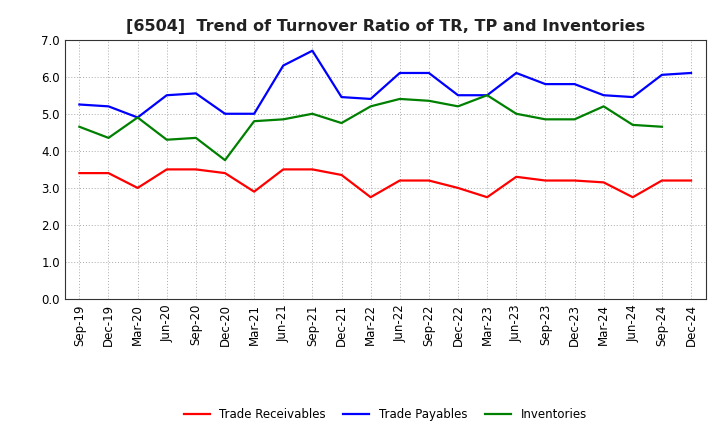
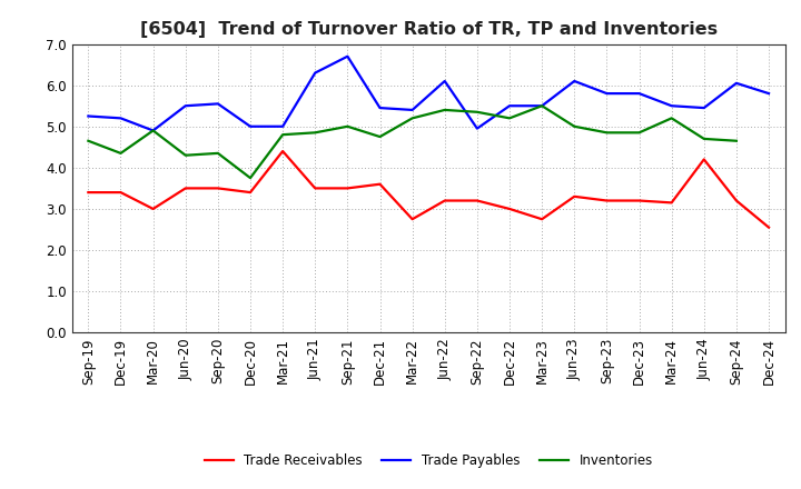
Trade Receivables/Mar-21: 2.90 -> 4.40
Trade Receivables/Dec-21: 3.35 -> 3.60
Trade Payables/Sep-22: 6.10 -> 4.95
Trade Receivables/Jun-24: 2.75 -> 4.20
Trade Receivables/Dec-24: 3.20 -> 2.55
Trade Payables/Dec-24: 6.10 -> 5.80
